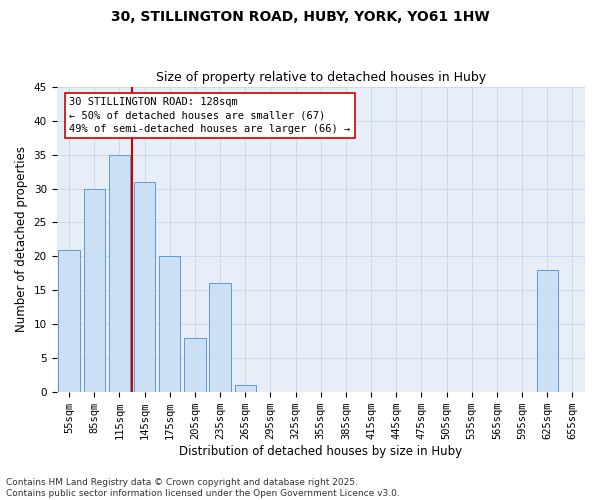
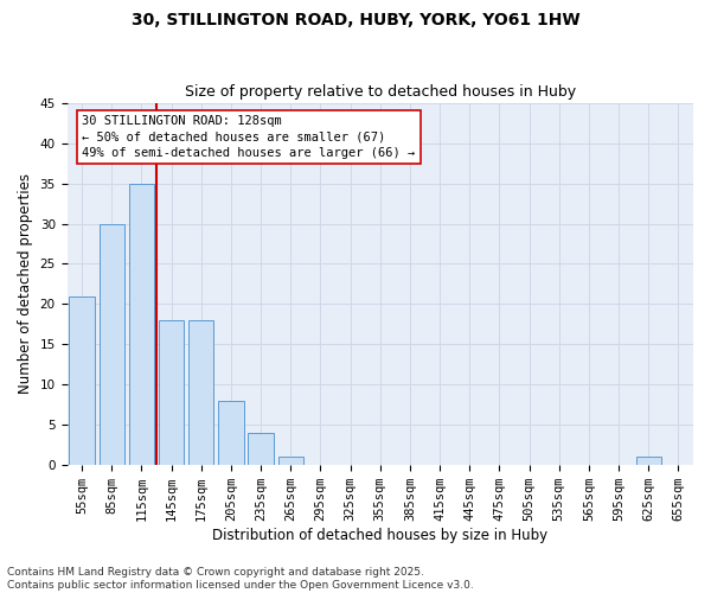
145sqm: 31 -> 18
175sqm: 20 -> 18
235sqm: 16 -> 4
625sqm: 18 -> 1
